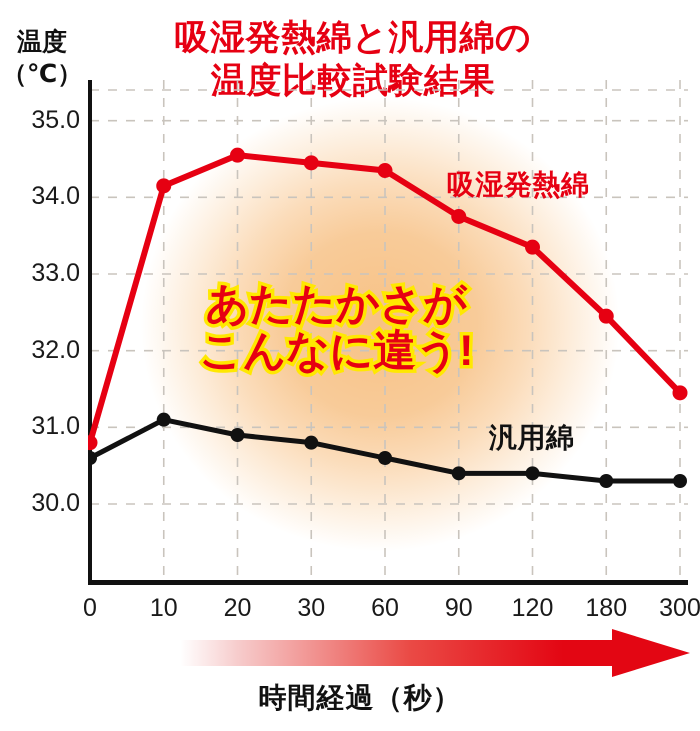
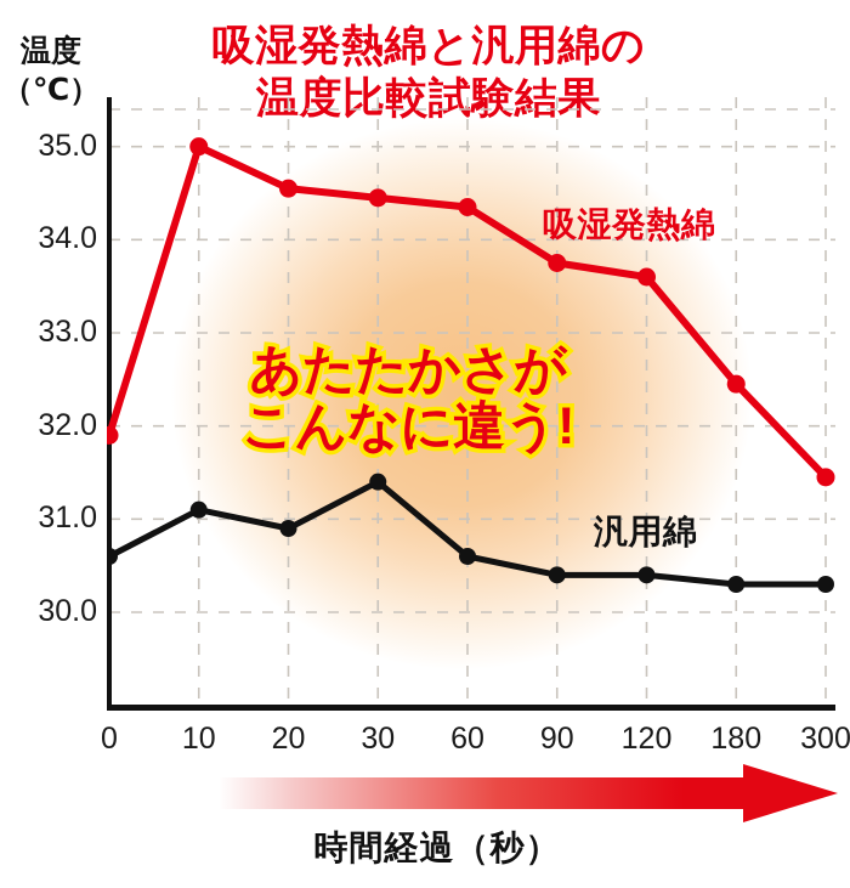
吸湿発熱綿/0: 30.8 -> 31.9
吸湿発熱綿/10: 34.1 -> 35.0
汎用綿/30: 30.8 -> 31.4
吸湿発熱綿/120: 33.4 -> 33.6
